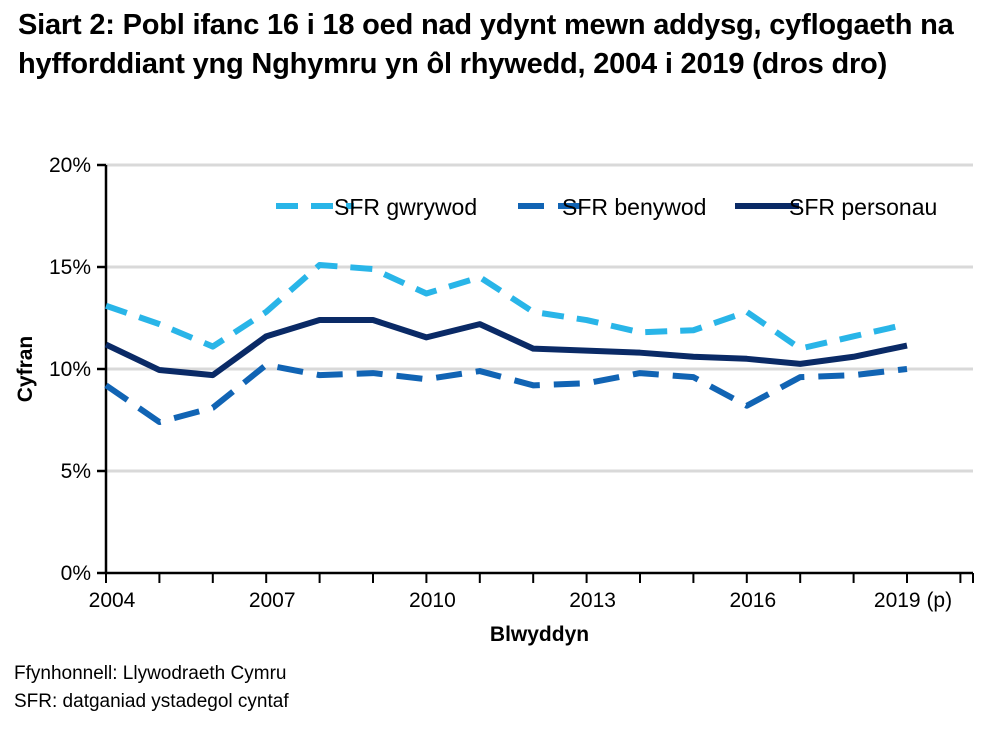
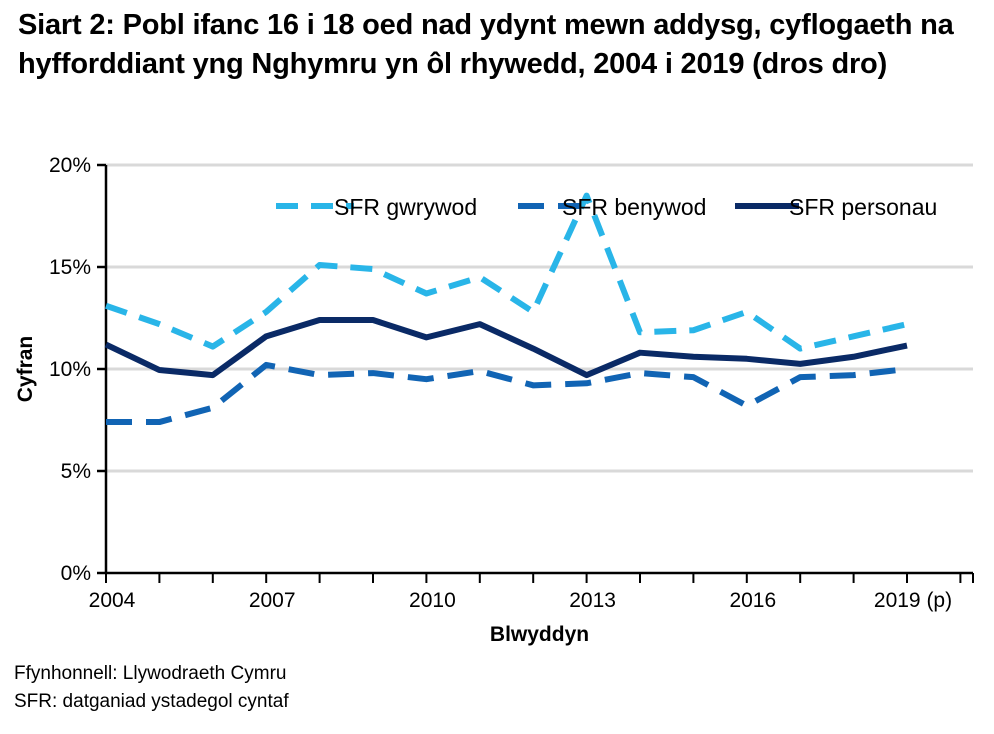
SFR benywod/2004: 9.2% -> 7.4%
SFR gwrywod/2013: 12.4% -> 18.5%
SFR personau/2013: 10.9% -> 9.7%
